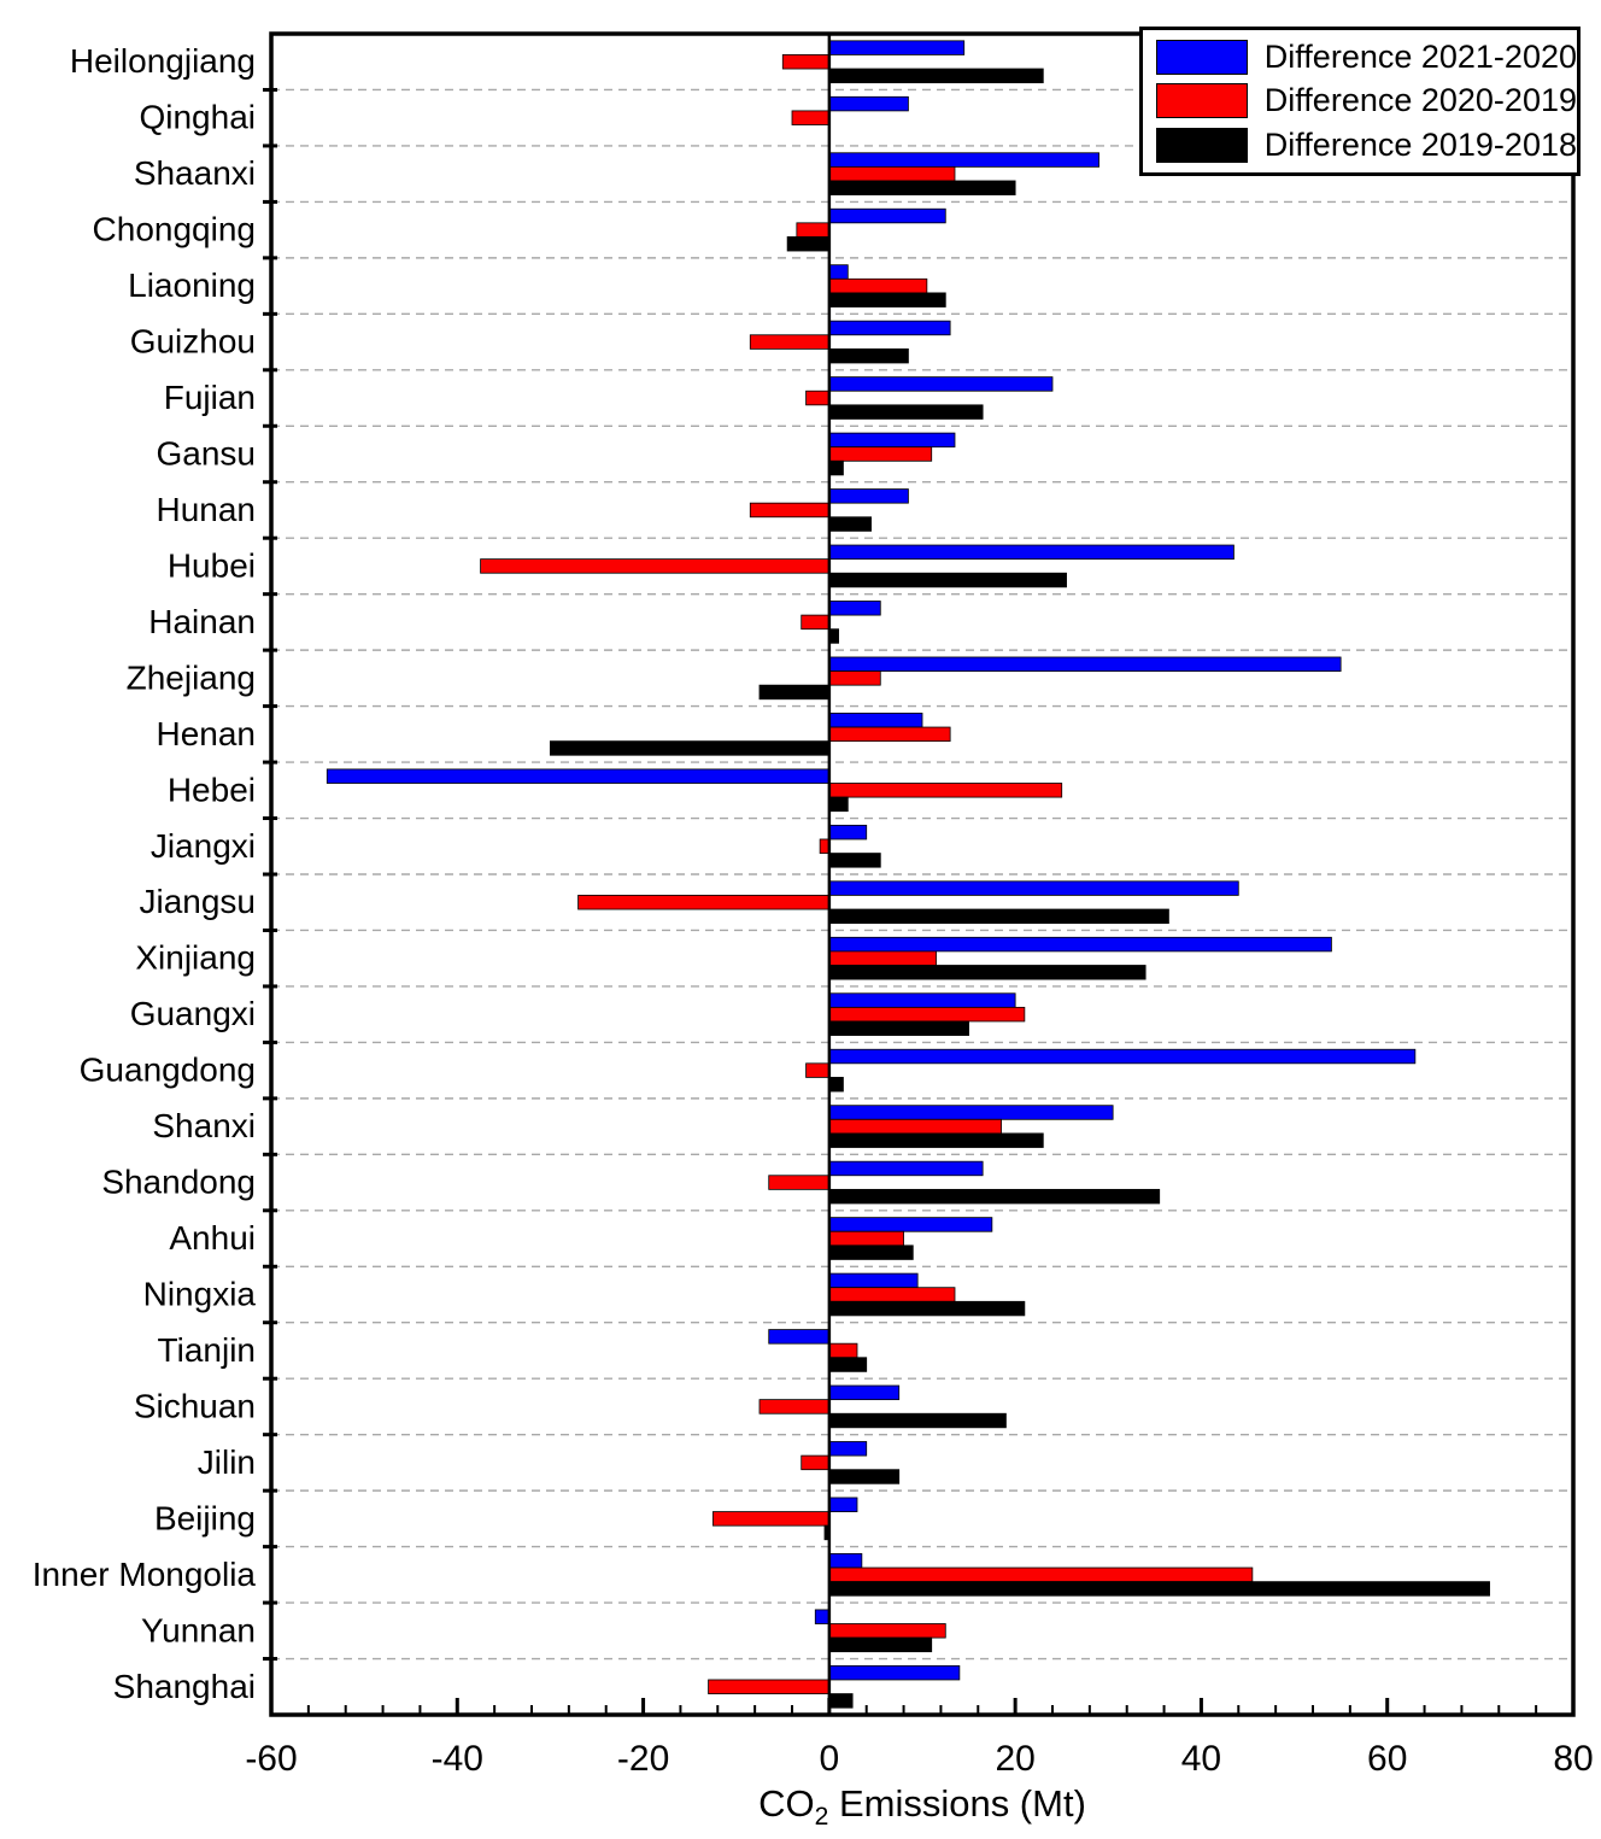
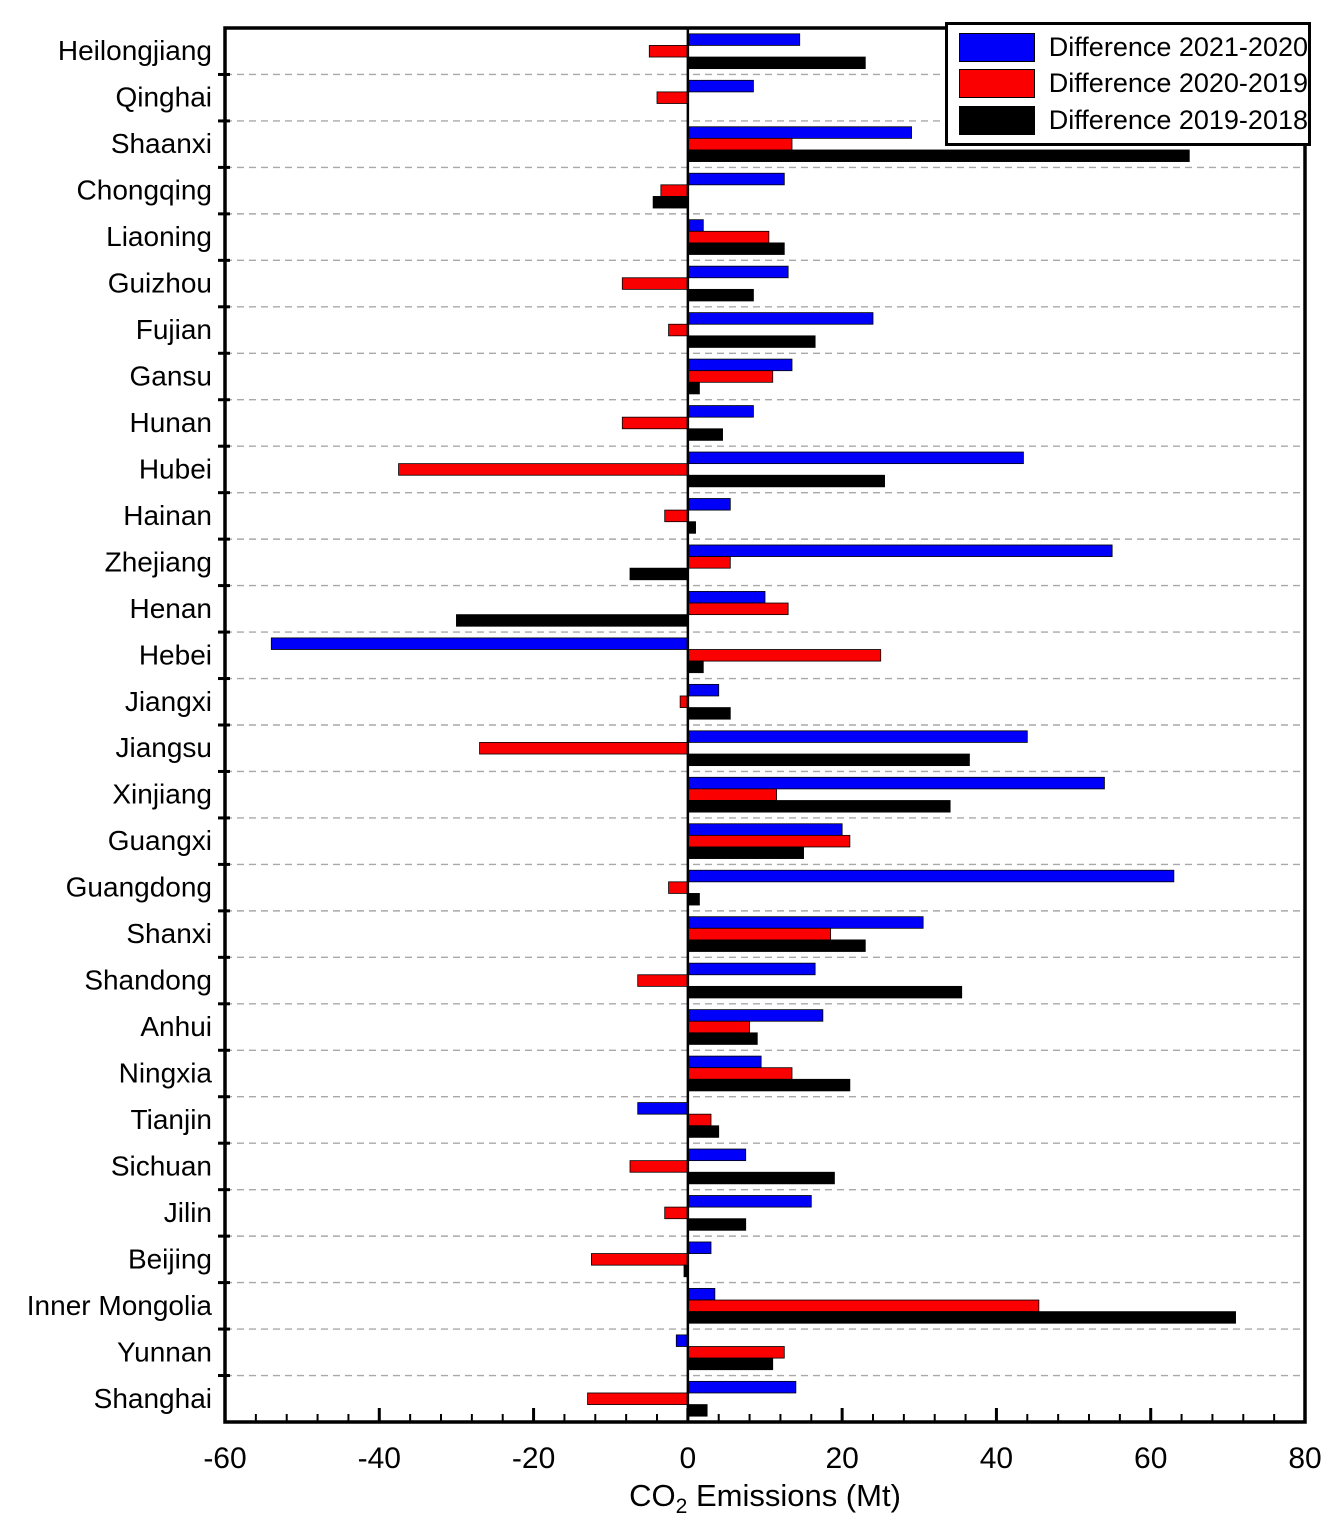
Difference 2019-2018/Shaanxi: 20 -> 65
Difference 2021-2020/Jilin: 4 -> 16
